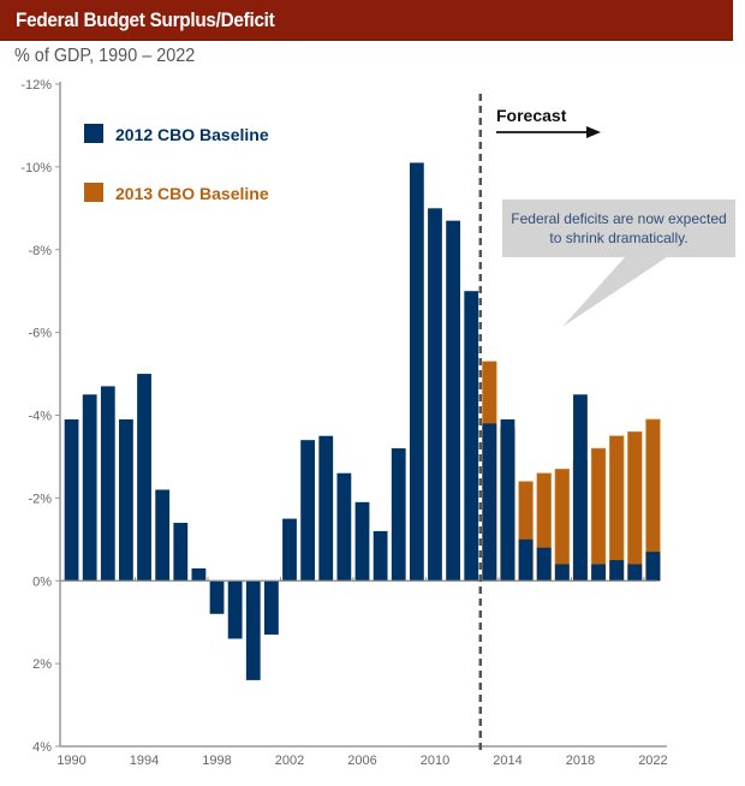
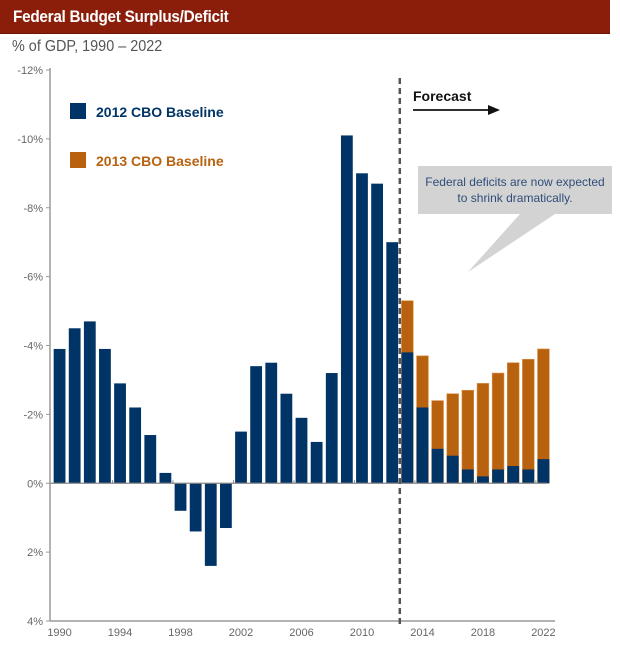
2012 CBO Baseline/1994: -5.0% -> -2.9%
2012 CBO Baseline/2014: -3.9% -> -2.2%
2012 CBO Baseline/2018: -4.5% -> -0.2%
